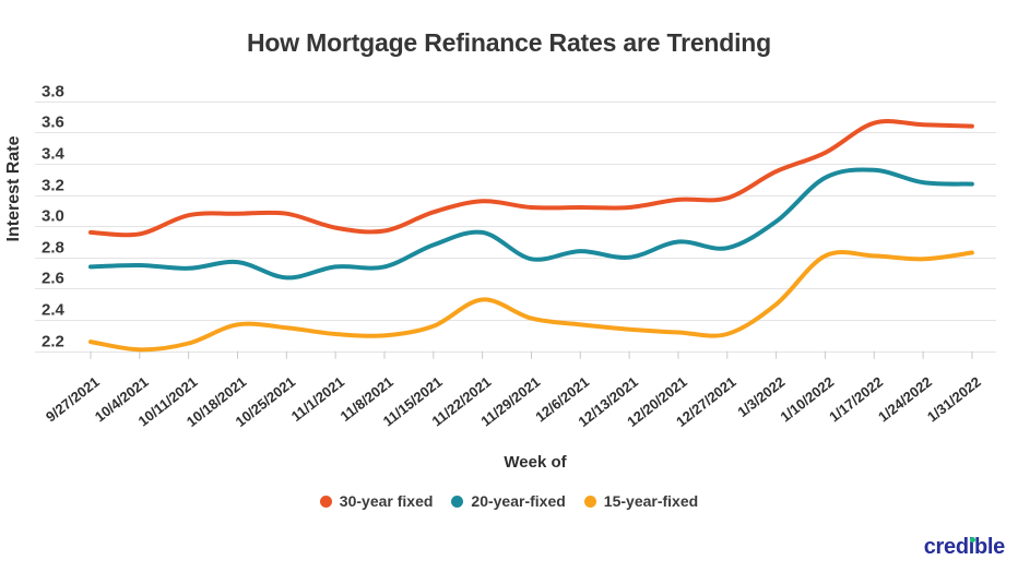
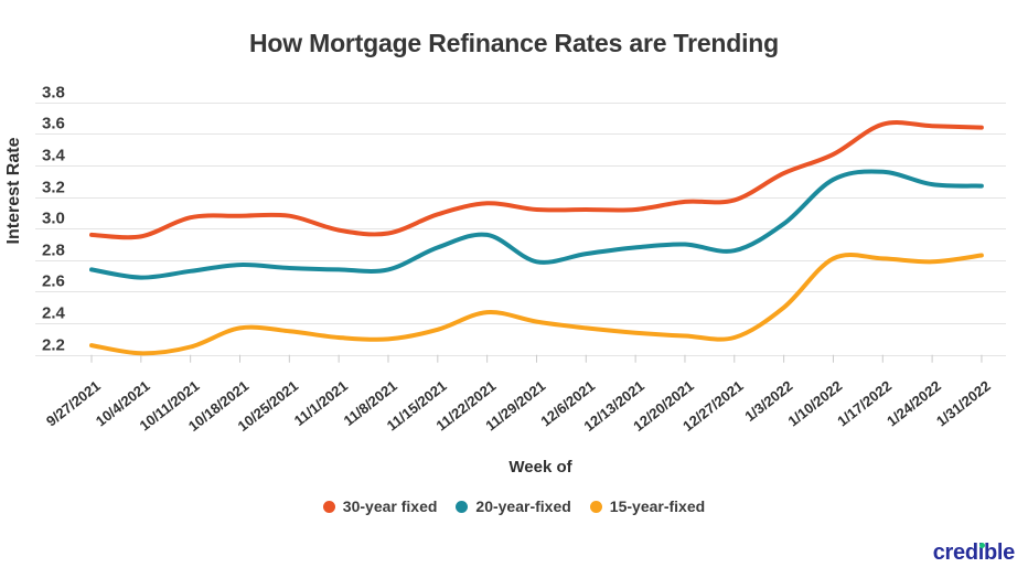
20-year-fixed/10/4/2021: 2.75 -> 2.69
20-year-fixed/10/25/2021: 2.67 -> 2.75
15-year-fixed/11/22/2021: 2.53 -> 2.47
20-year-fixed/12/13/2021: 2.80 -> 2.88
